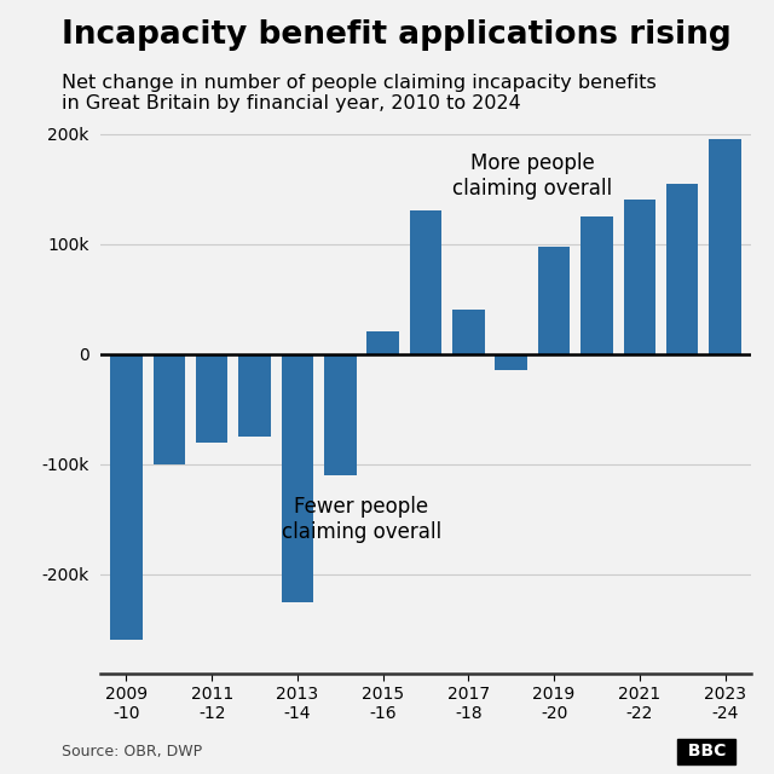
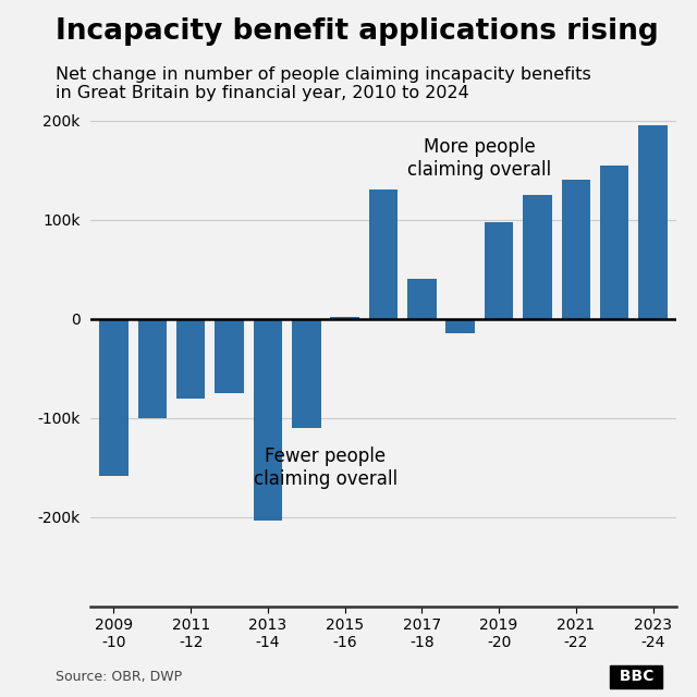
2009 -10: -260k -> -158k
2013 -14: -225k -> -204k
2015 -16: 20k -> 2k
